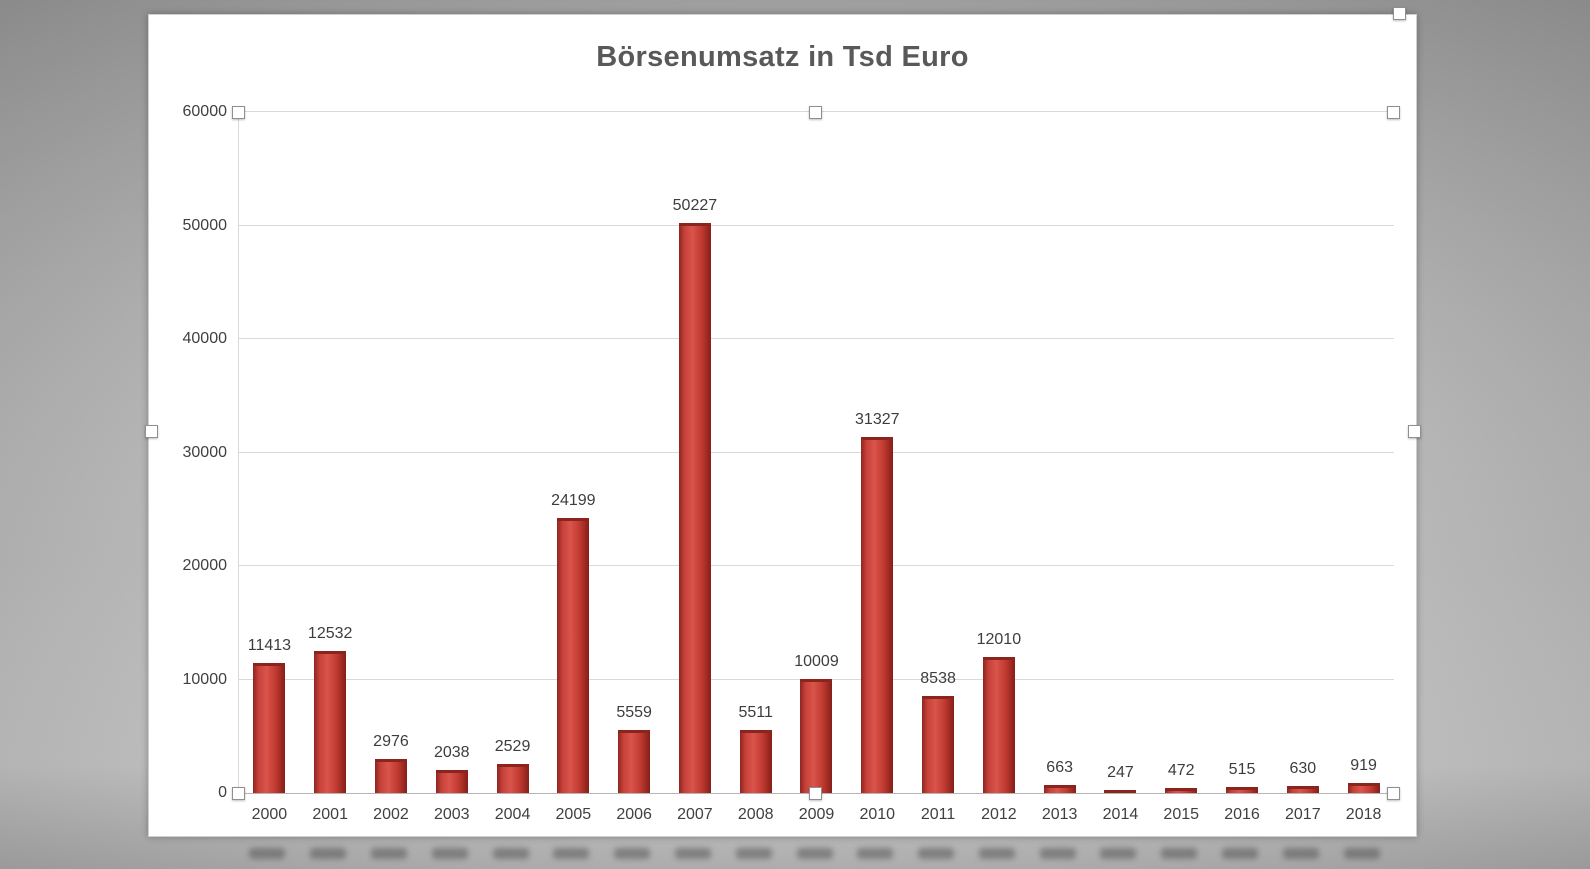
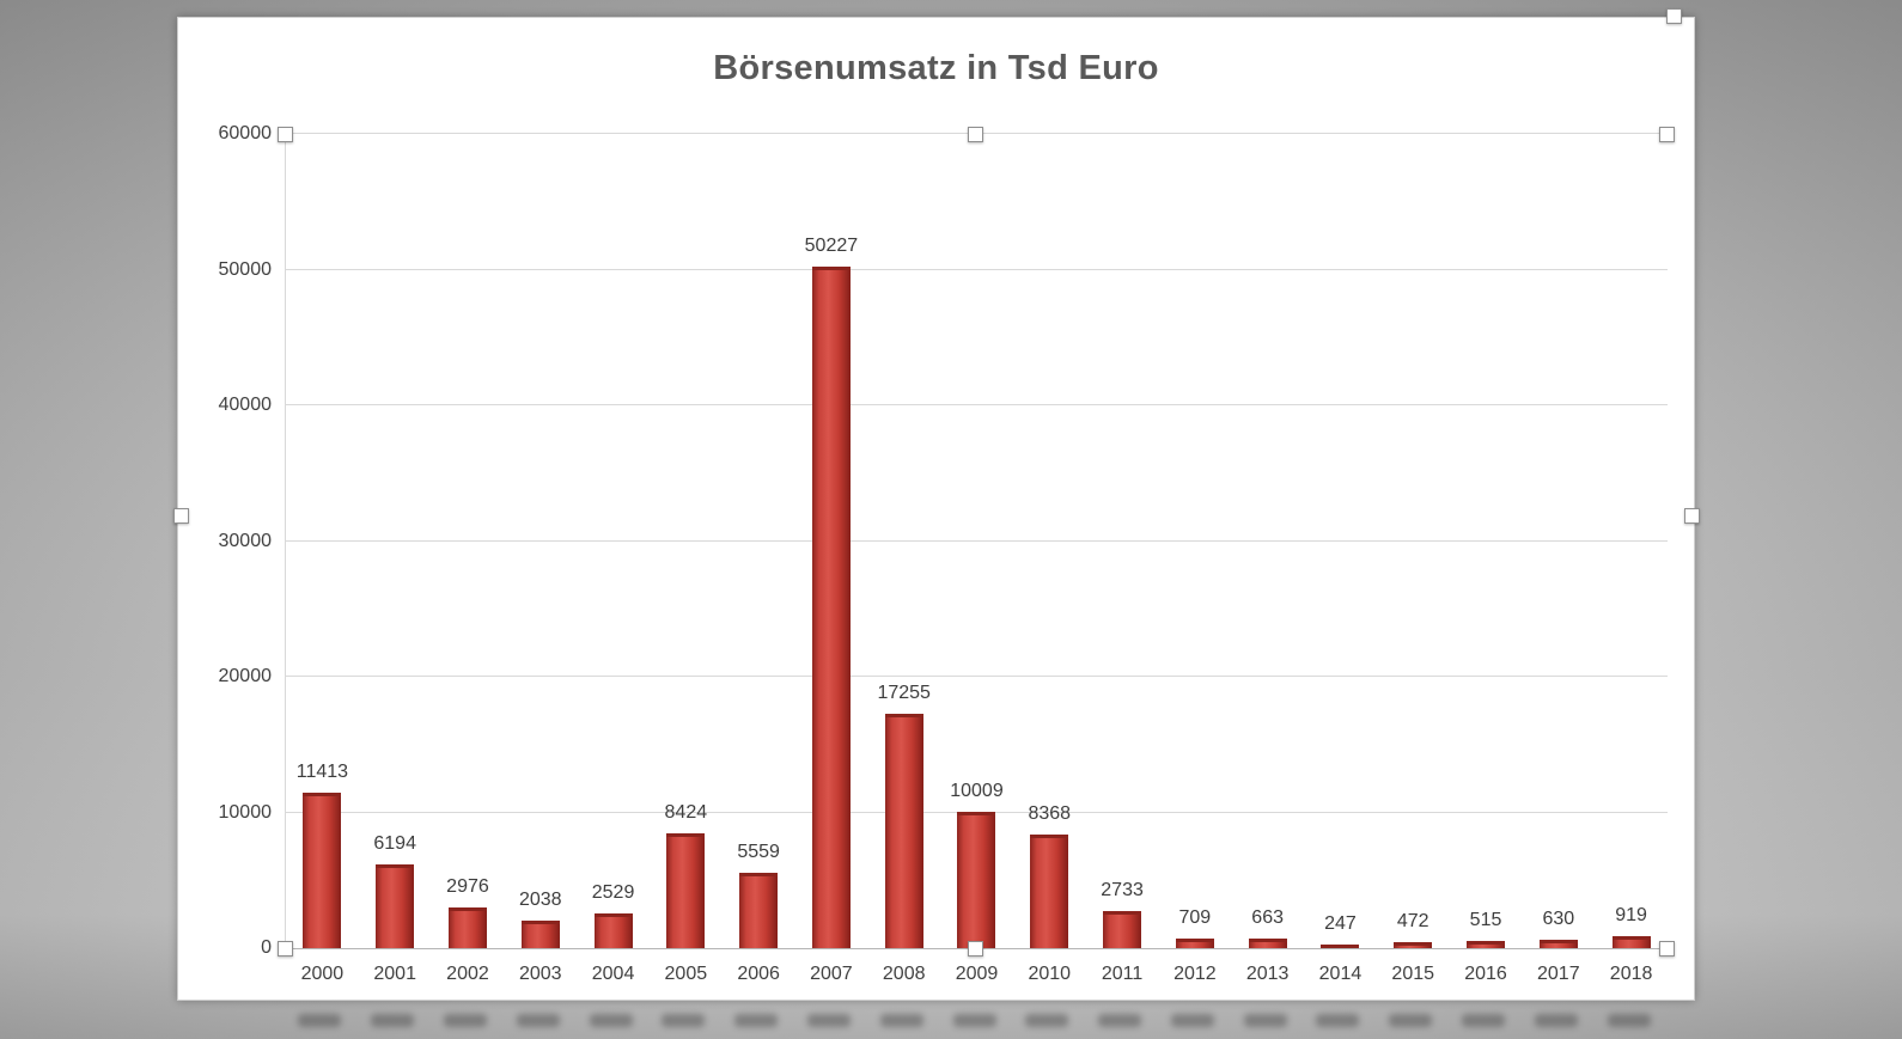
2001: 12532 -> 6194
2005: 24199 -> 8424
2008: 5511 -> 17255
2010: 31327 -> 8368
2011: 8538 -> 2733
2012: 12010 -> 709
